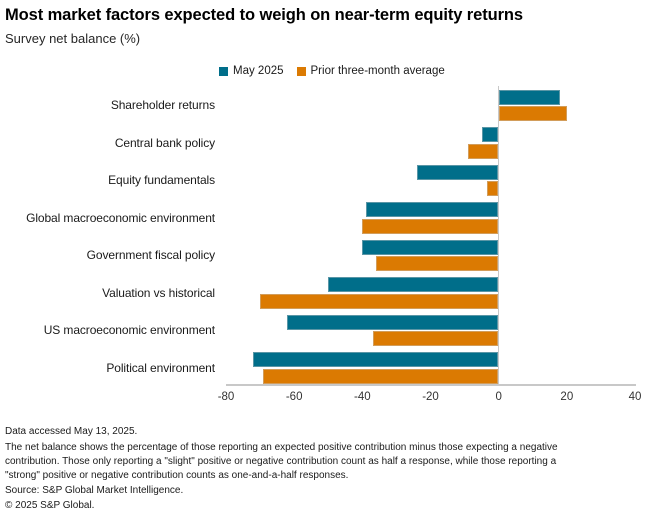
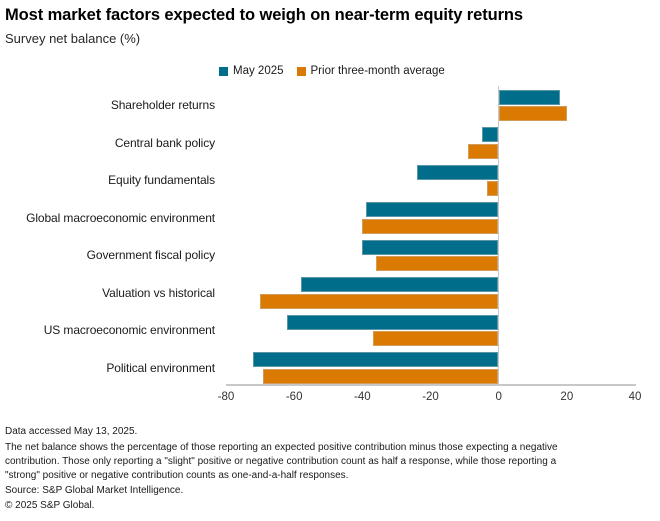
May 2025/Valuation vs historical: -50 -> -58
